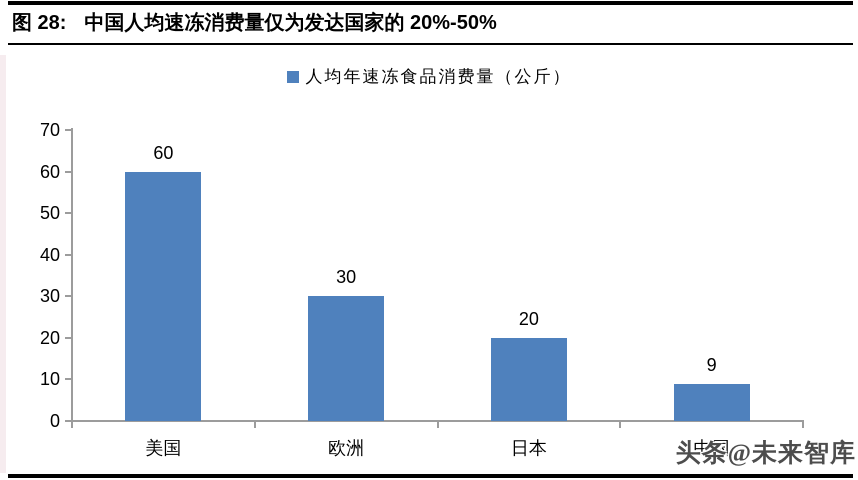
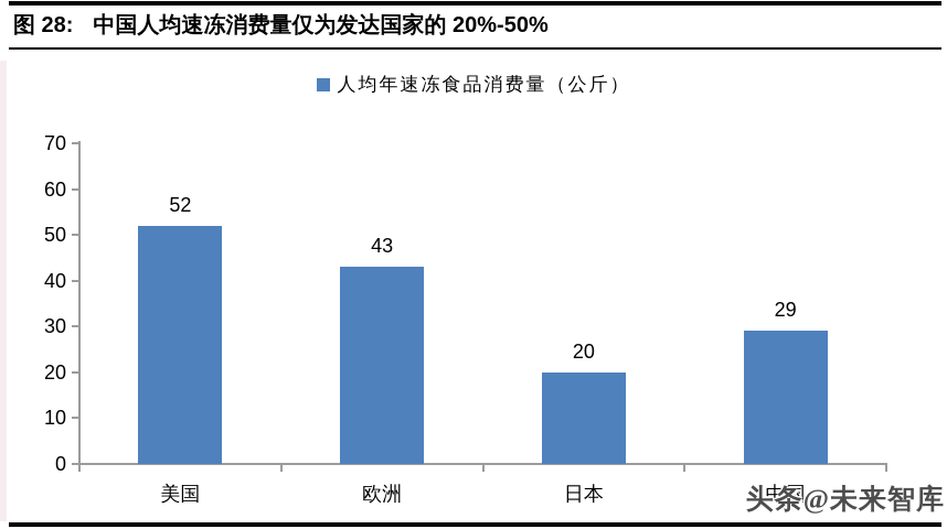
美国: 60 -> 52
欧洲: 30 -> 43
中国: 9 -> 29
